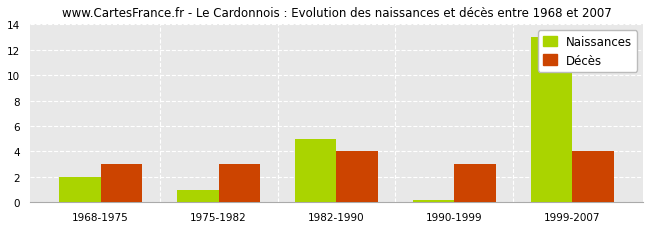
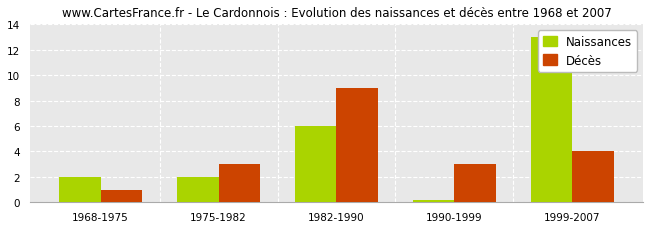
Décès/1968-1975: 3 -> 1
Naissances/1975-1982: 1.0 -> 2.0
Naissances/1982-1990: 5.0 -> 6.0
Décès/1982-1990: 4 -> 9
